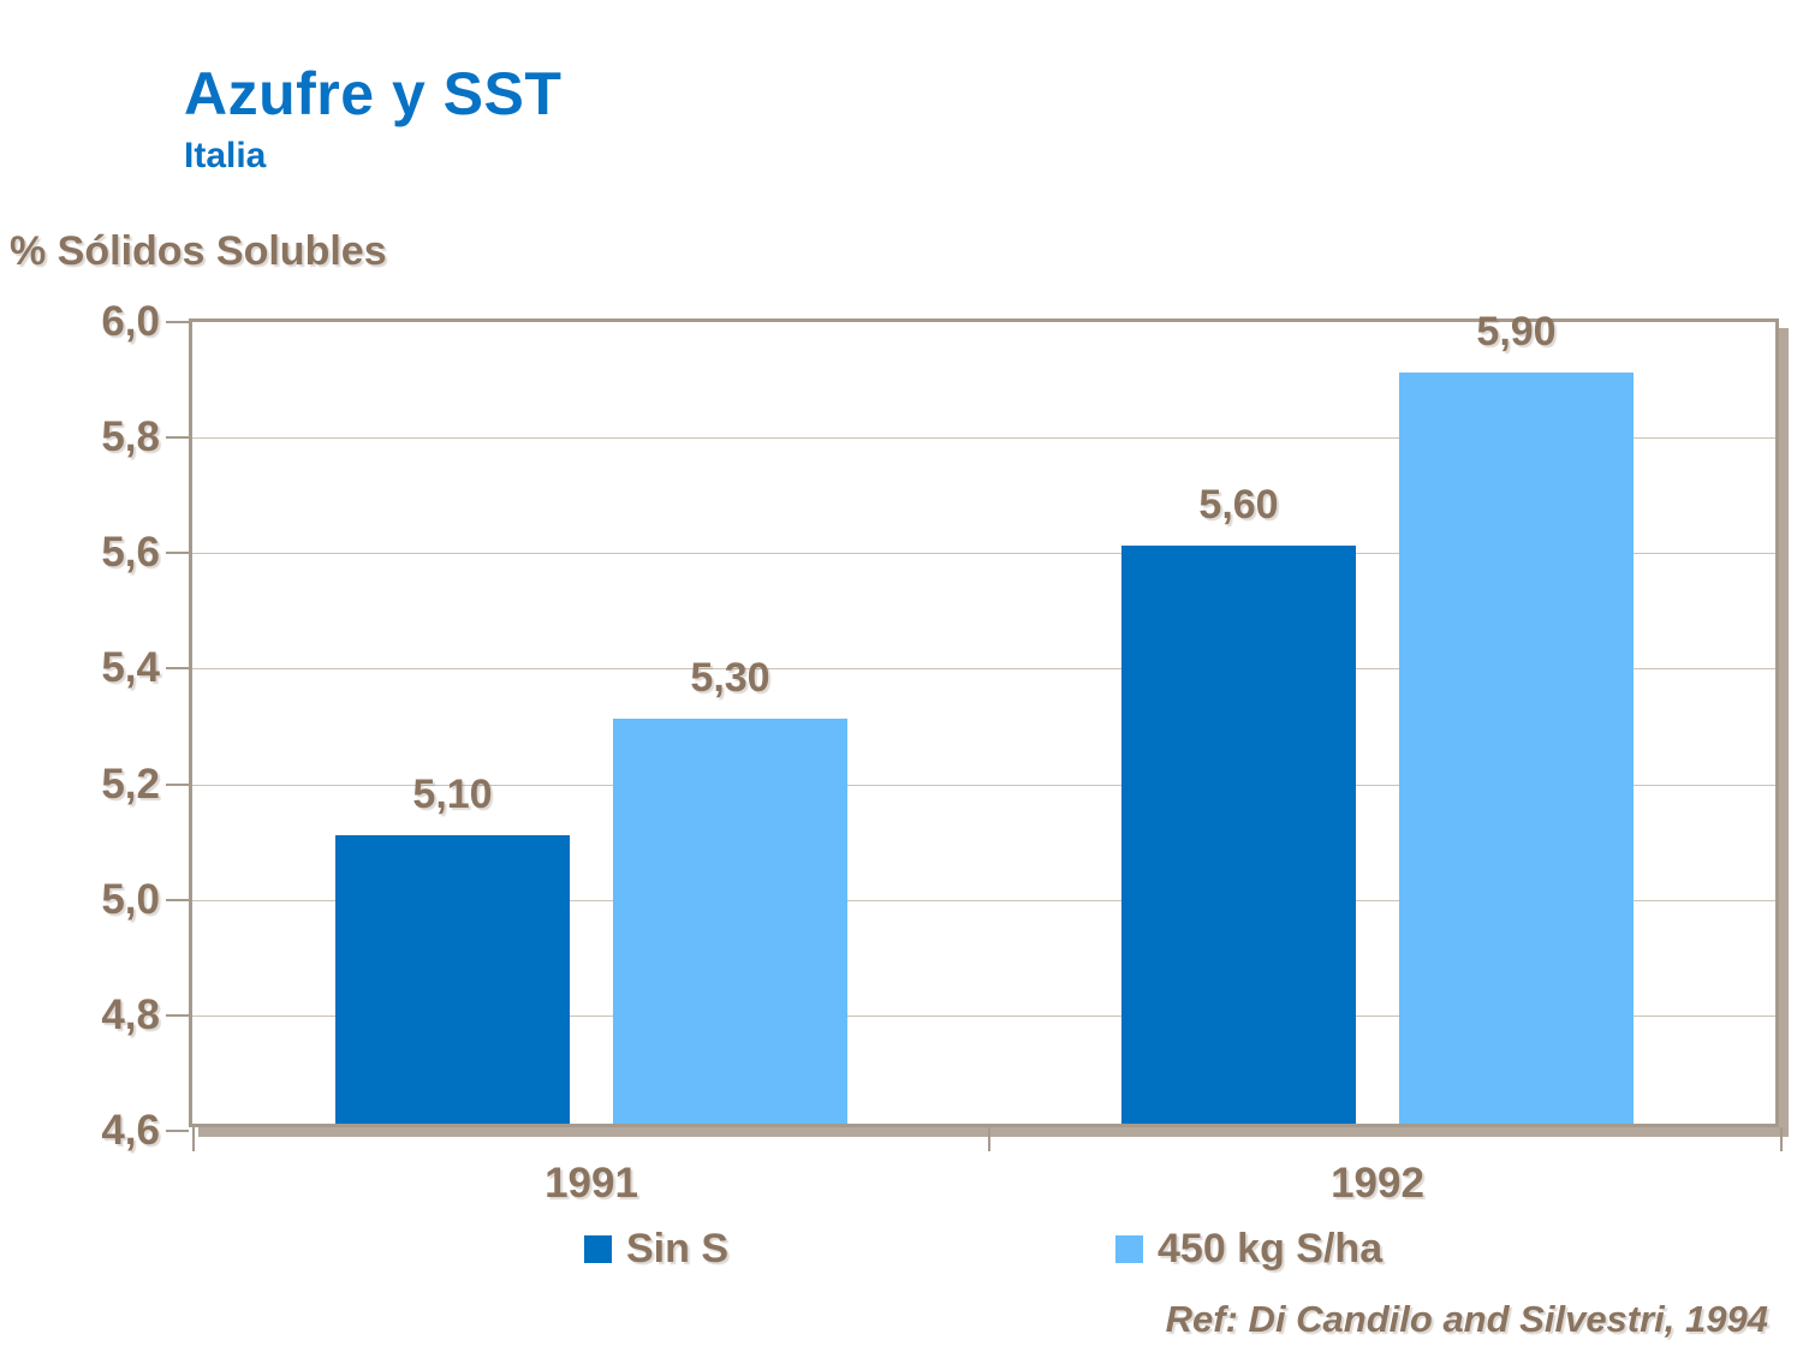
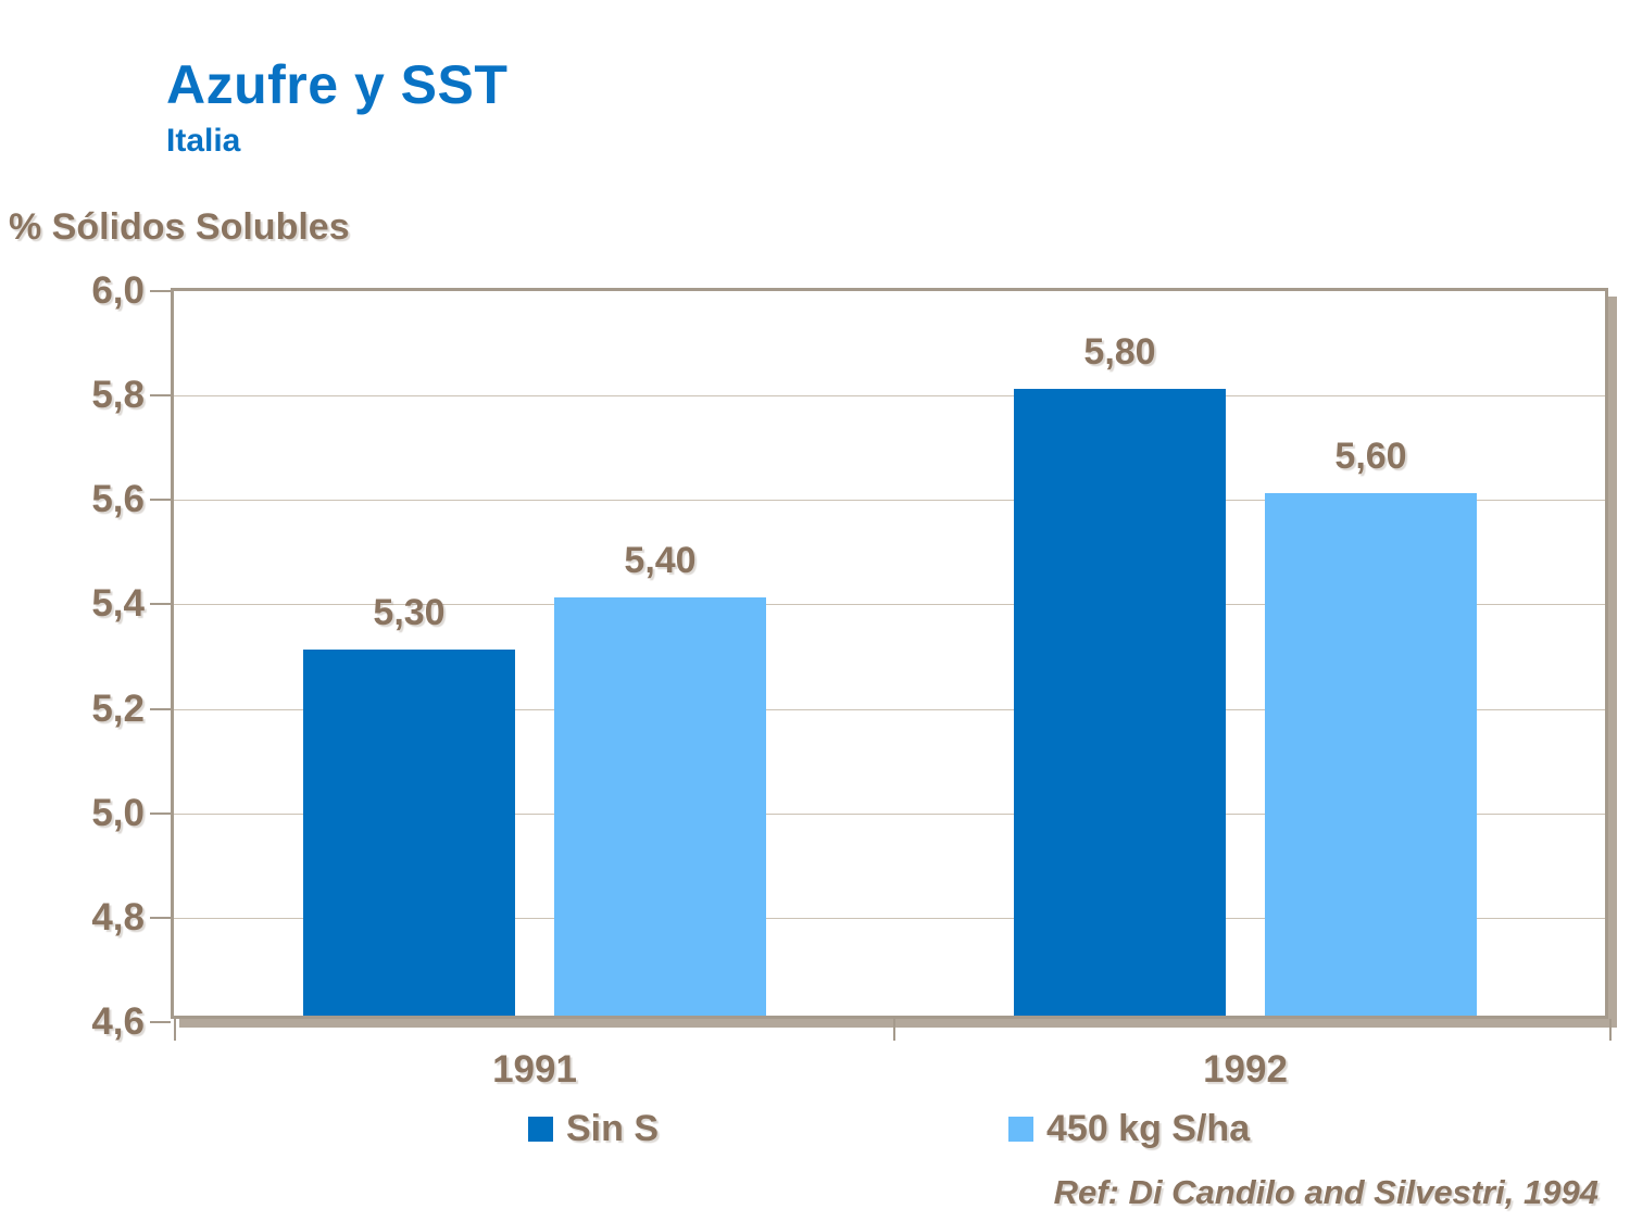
Sin S/1991: 5,10 -> 5,30
450 kg S/ha/1991: 5,30 -> 5,40
Sin S/1992: 5,60 -> 5,80
450 kg S/ha/1992: 5,90 -> 5,60
